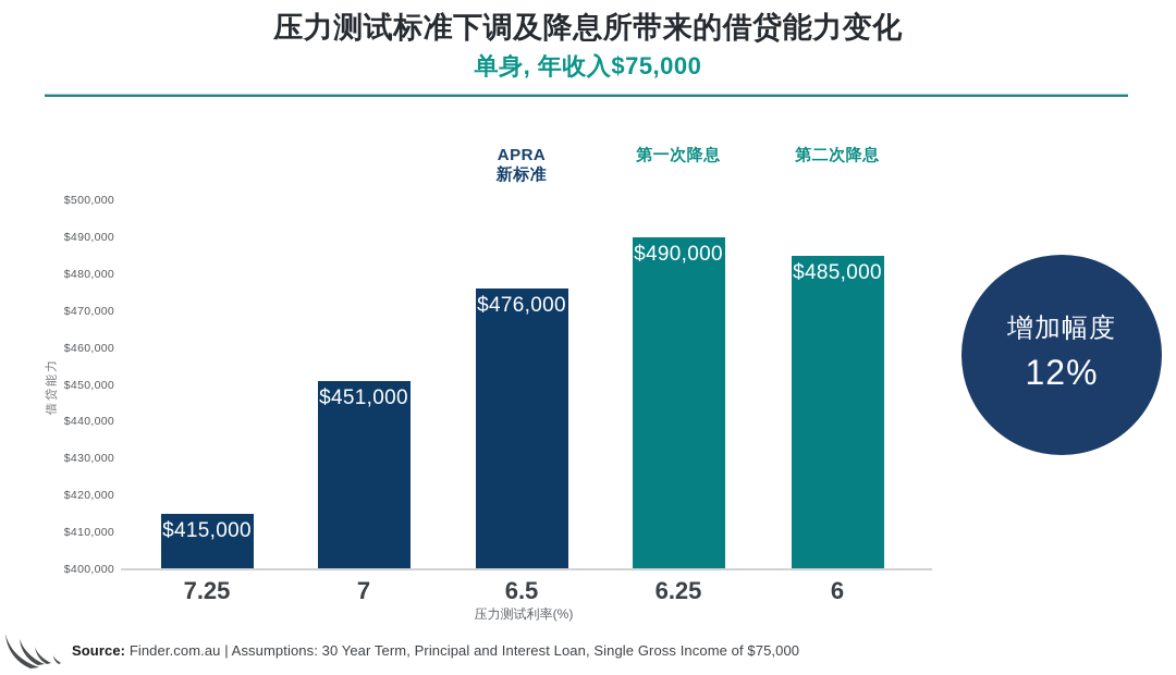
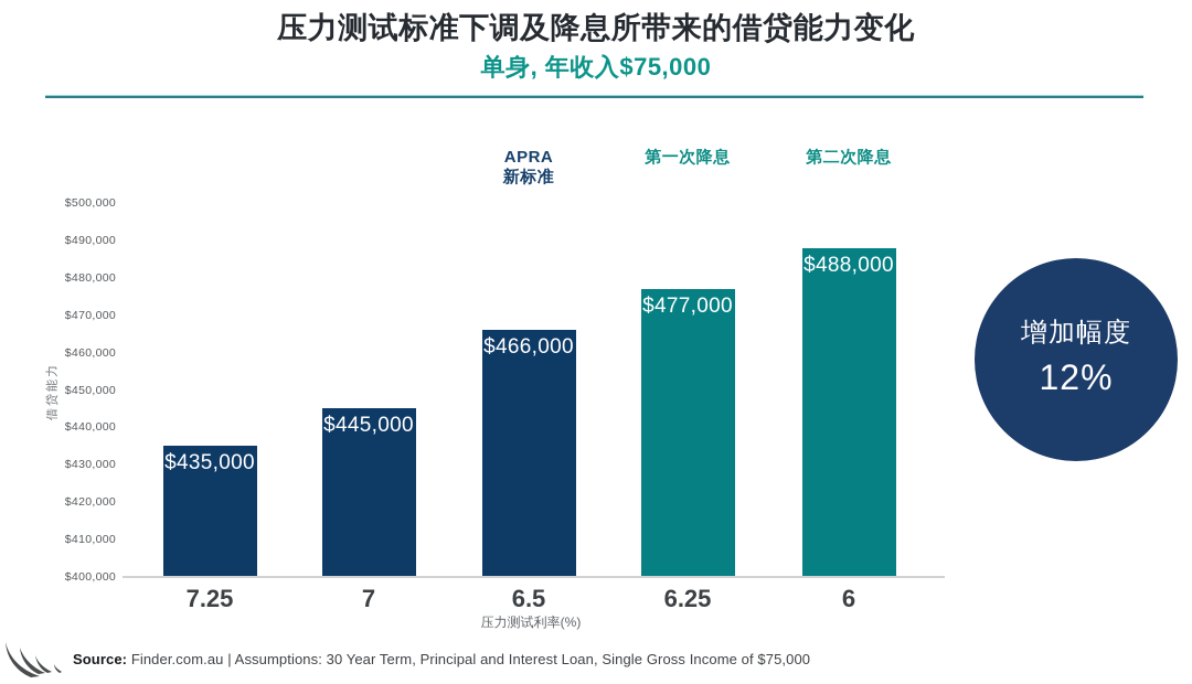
7.25: $415,000 -> $435,000
7: $451,000 -> $445,000
6.5: $476,000 -> $466,000
6.25: $490,000 -> $477,000
6: $485,000 -> $488,000
